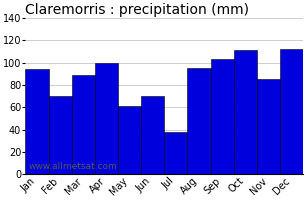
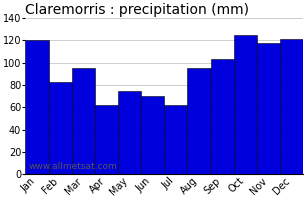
Jan: 94 -> 120
Feb: 70 -> 83
Mar: 89 -> 95
Apr: 100 -> 62
May: 61 -> 75
Jul: 38 -> 62
Oct: 111 -> 125
Nov: 85 -> 118
Dec: 112 -> 121
